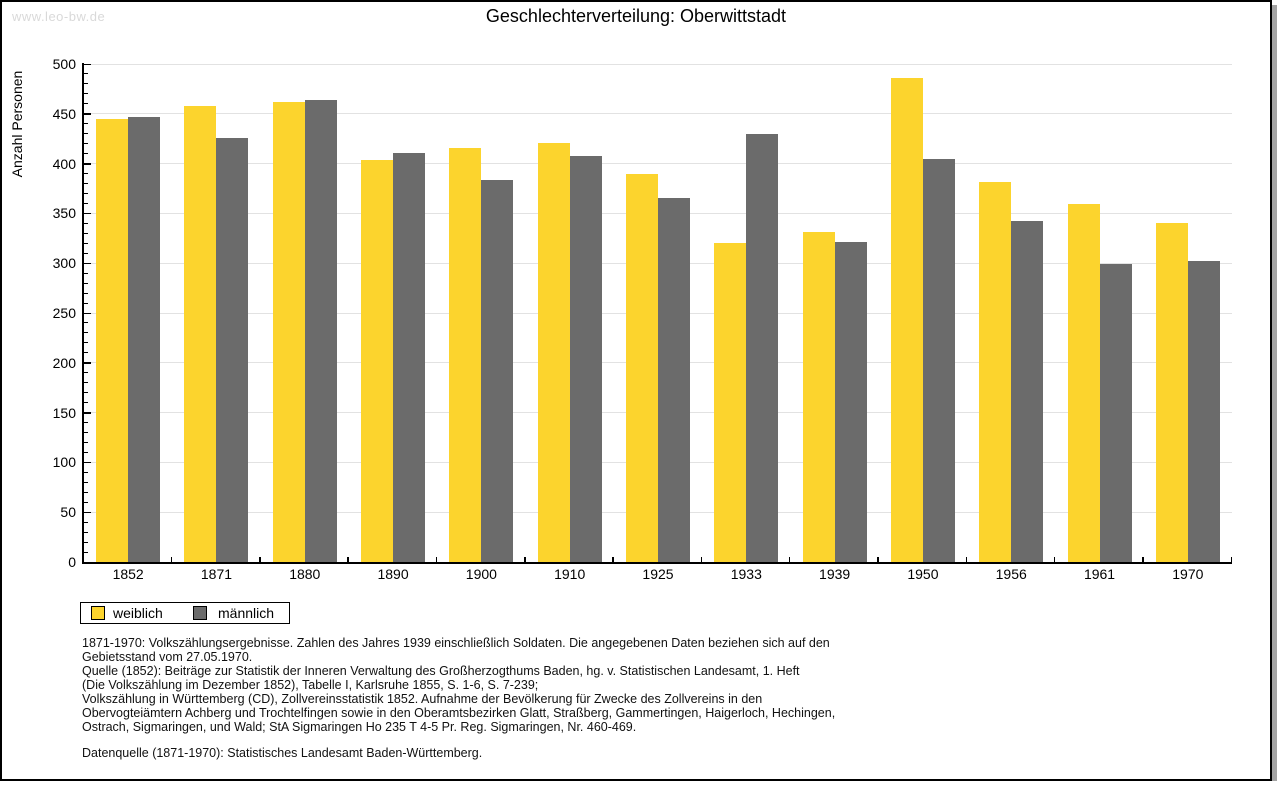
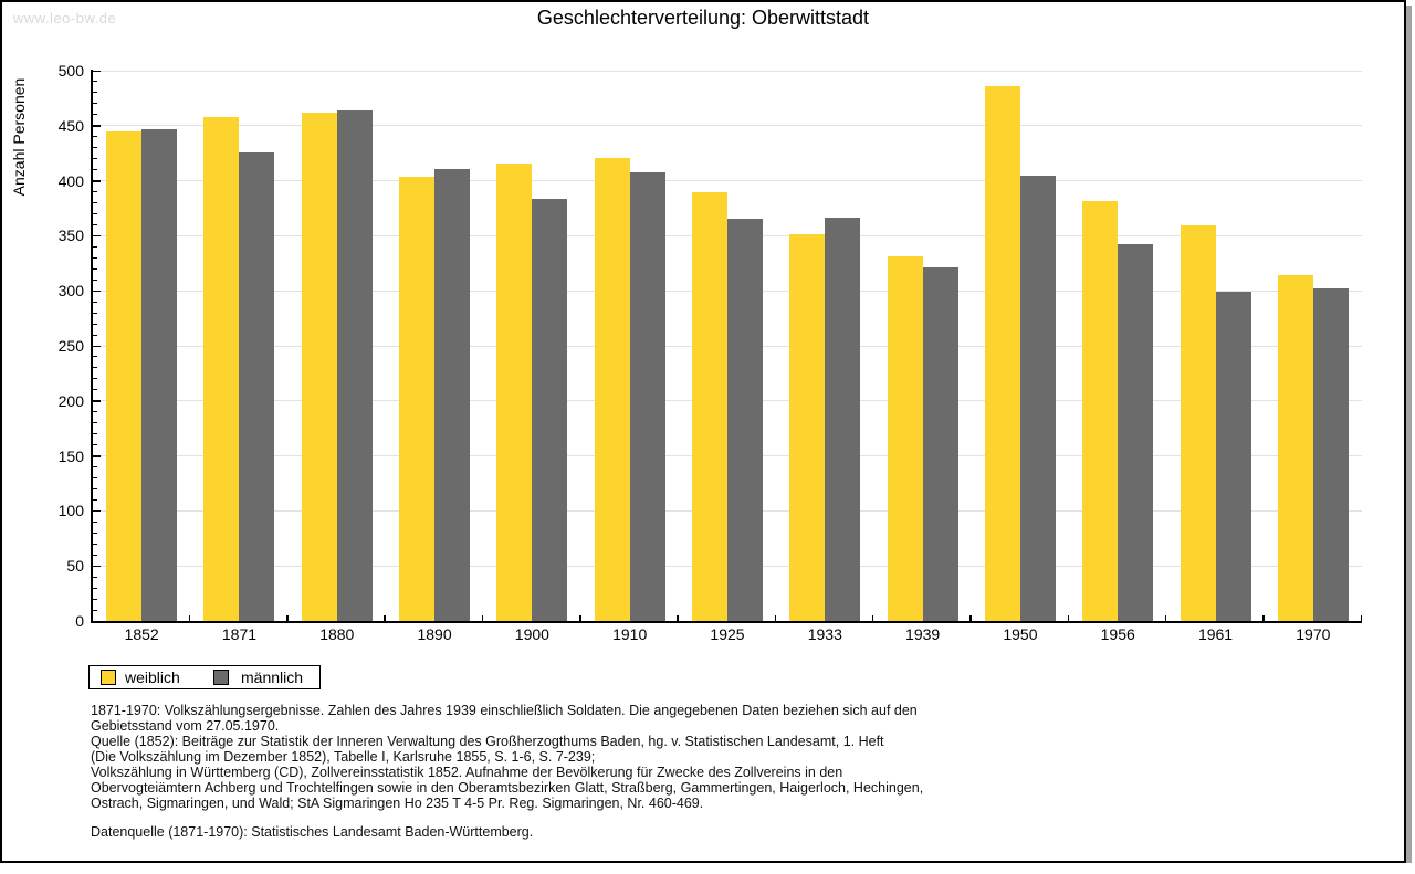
weiblich/1933: 320 -> 350
männlich/1933: 430 -> 370
weiblich/1970: 340 -> 310
